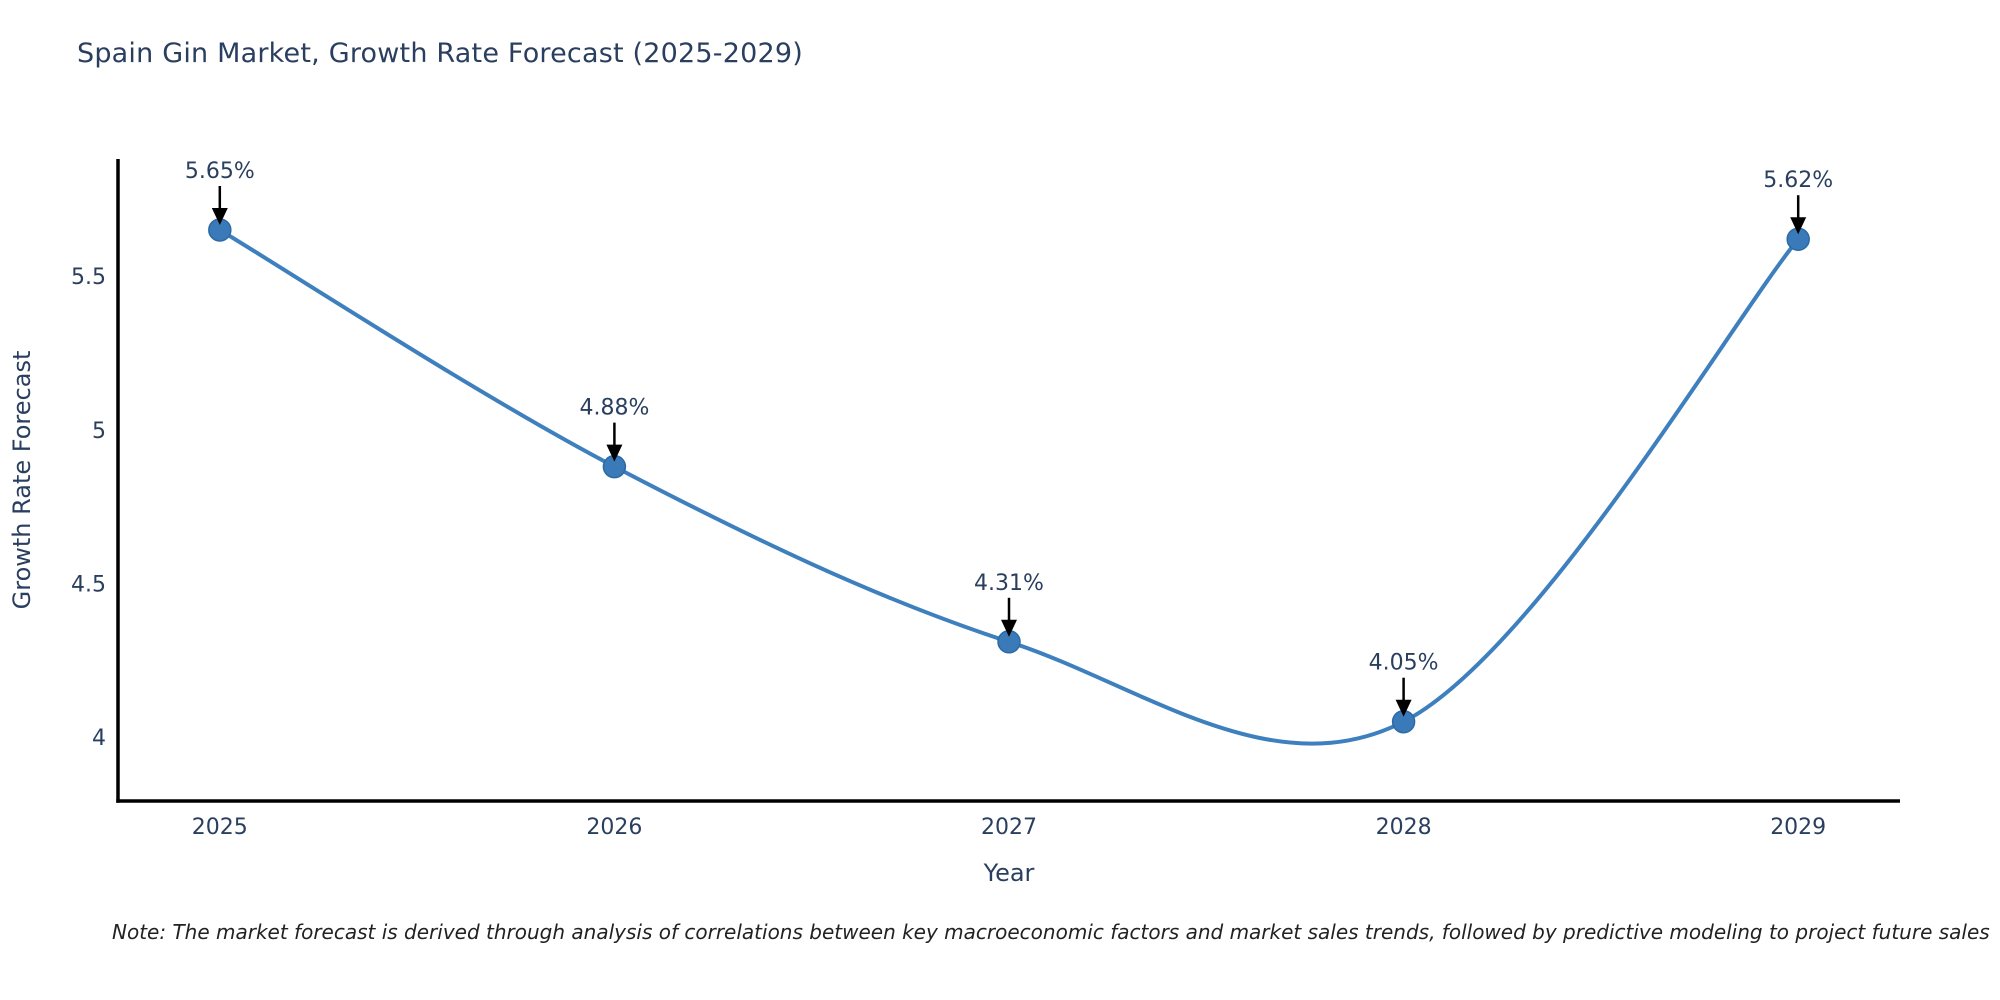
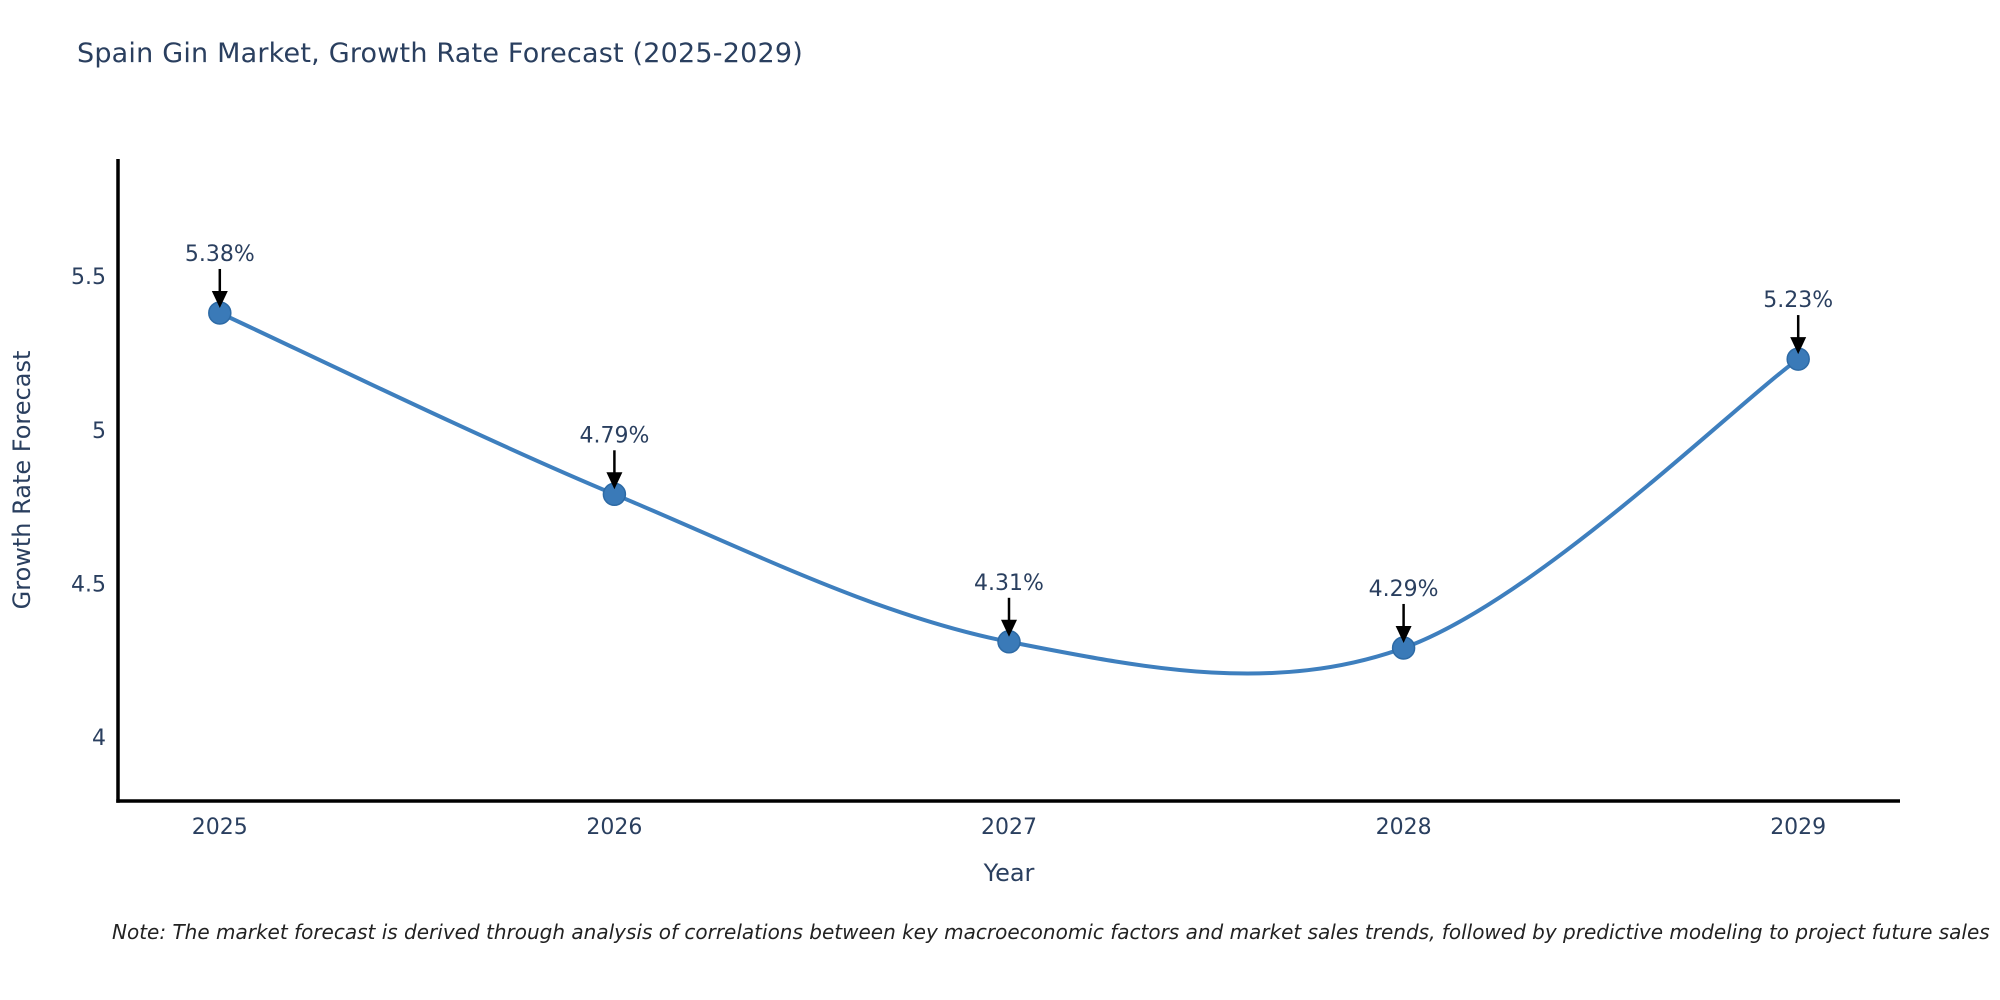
2025: 5.65% -> 5.38%
2026: 4.88% -> 4.79%
2028: 4.05% -> 4.29%
2029: 5.62% -> 5.23%
